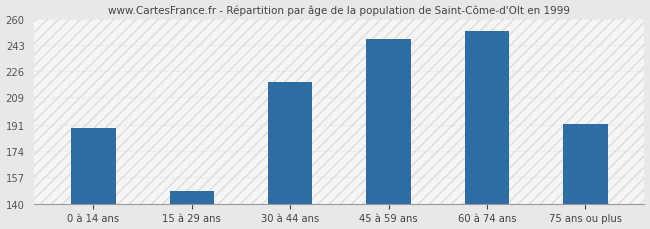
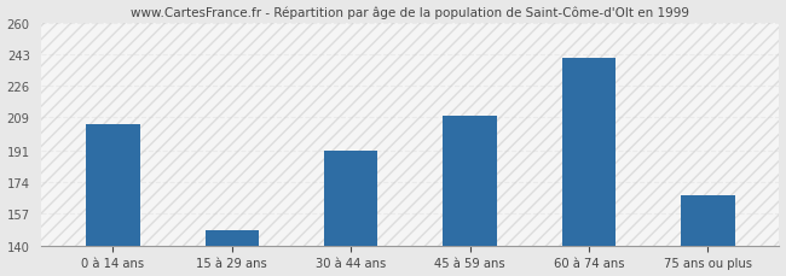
0 à 14 ans: 189 -> 205
30 à 44 ans: 219 -> 191
45 à 59 ans: 247 -> 210
60 à 74 ans: 252 -> 241
75 ans ou plus: 192 -> 167
